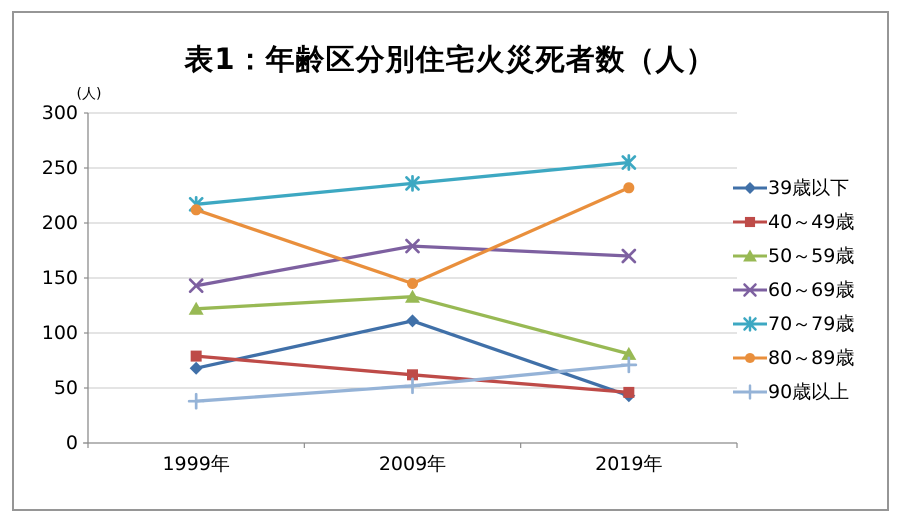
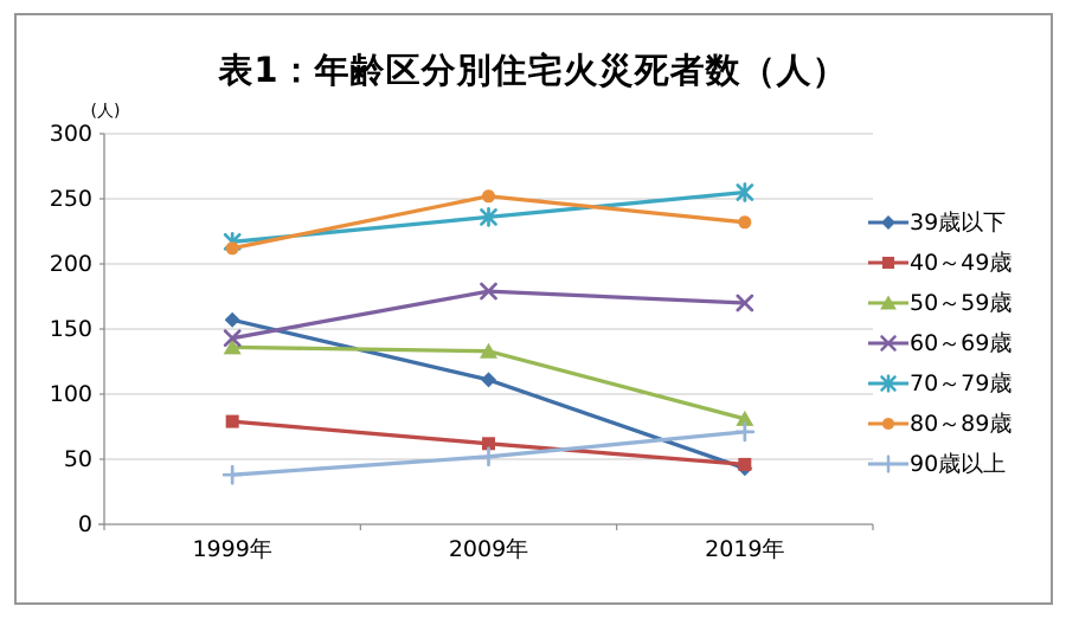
39歳以下/1999年: 68 -> 157
50～59歳/1999年: 122 -> 136
80～89歳/2009年: 145 -> 252
